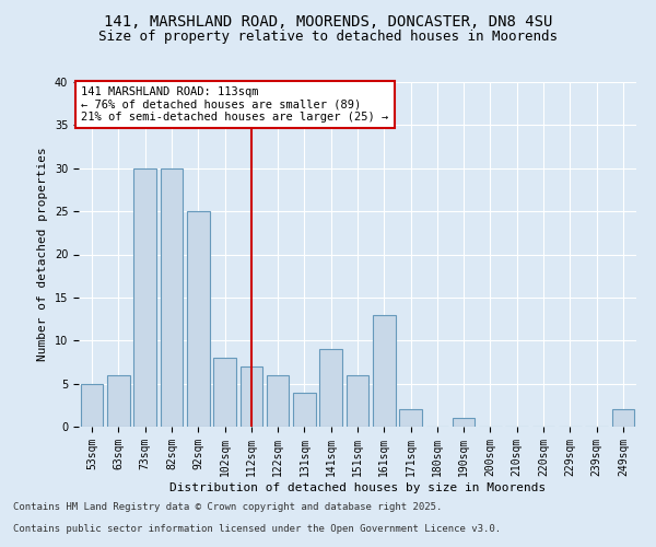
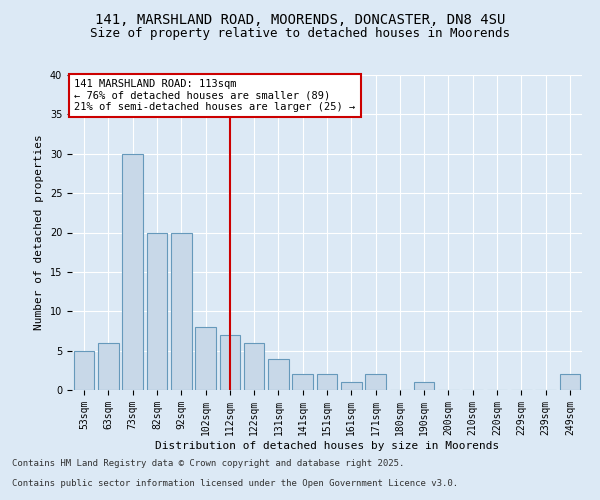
82sqm: 30 -> 20
92sqm: 25 -> 20
141sqm: 9 -> 2
151sqm: 6 -> 2
161sqm: 13 -> 1
